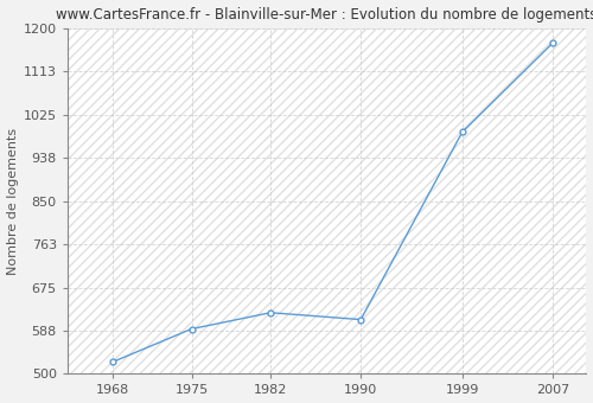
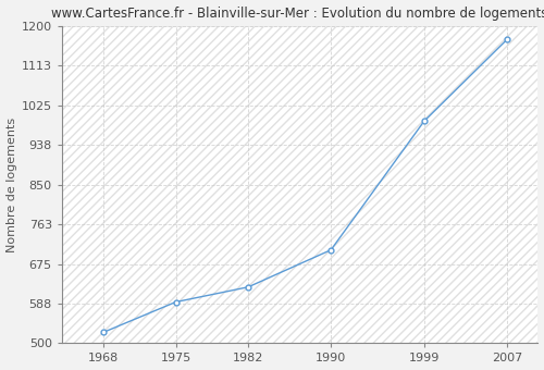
1990: 610 -> 706
